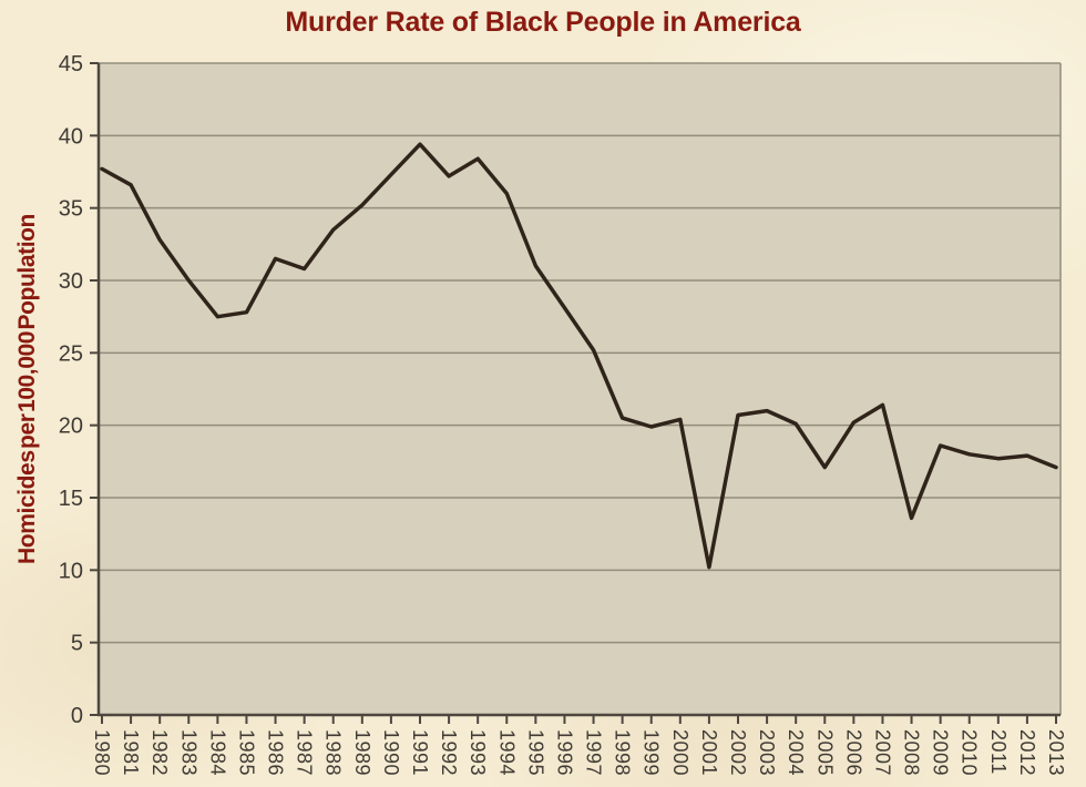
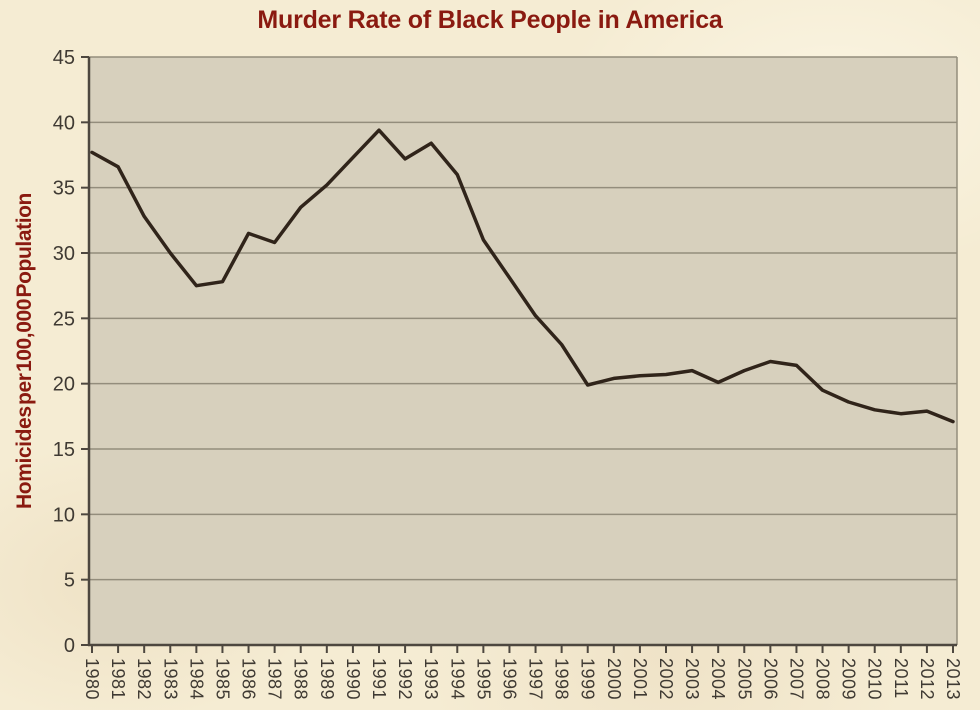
1998: 20.5 -> 23.0
2001: 10.2 -> 20.6
2005: 17.1 -> 21.0
2006: 20.2 -> 21.7
2008: 13.6 -> 19.5
